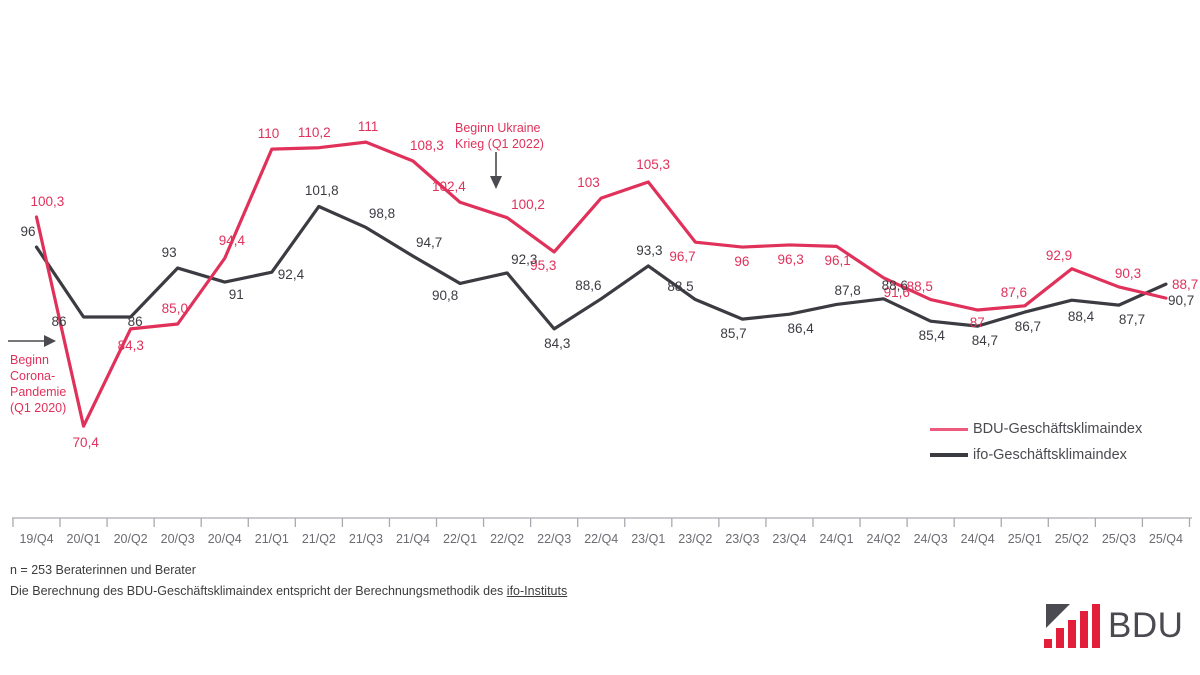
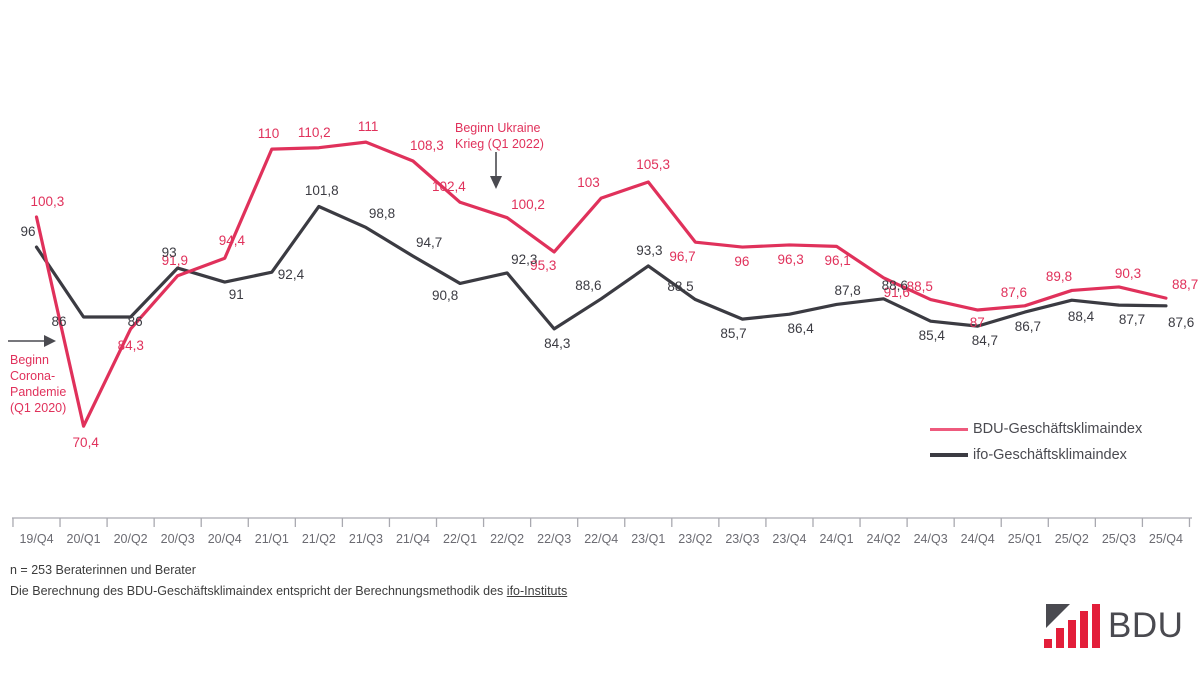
BDU-Geschäftsklimaindex/20/Q3: 85,0 -> 91,9
BDU-Geschäftsklimaindex/25/Q2: 92,9 -> 89,8
ifo-Geschäftsklimaindex/25/Q4: 90,7 -> 87,6
